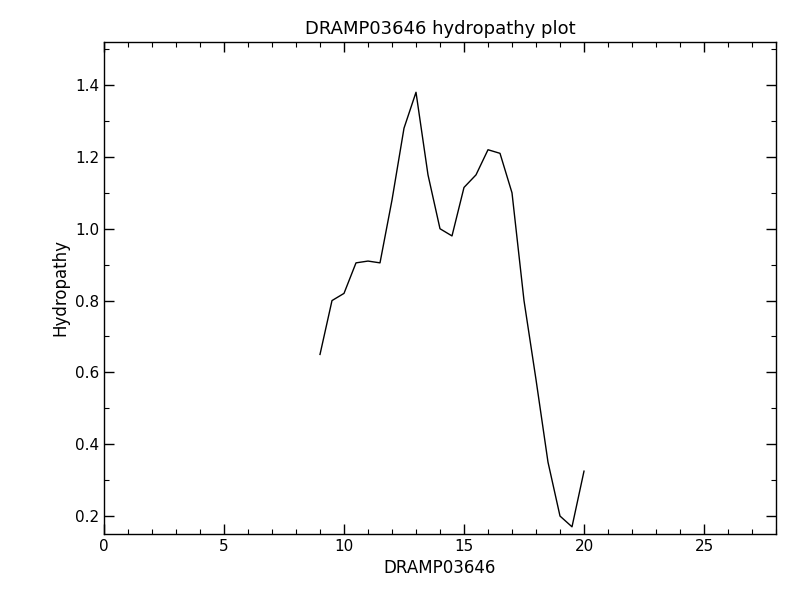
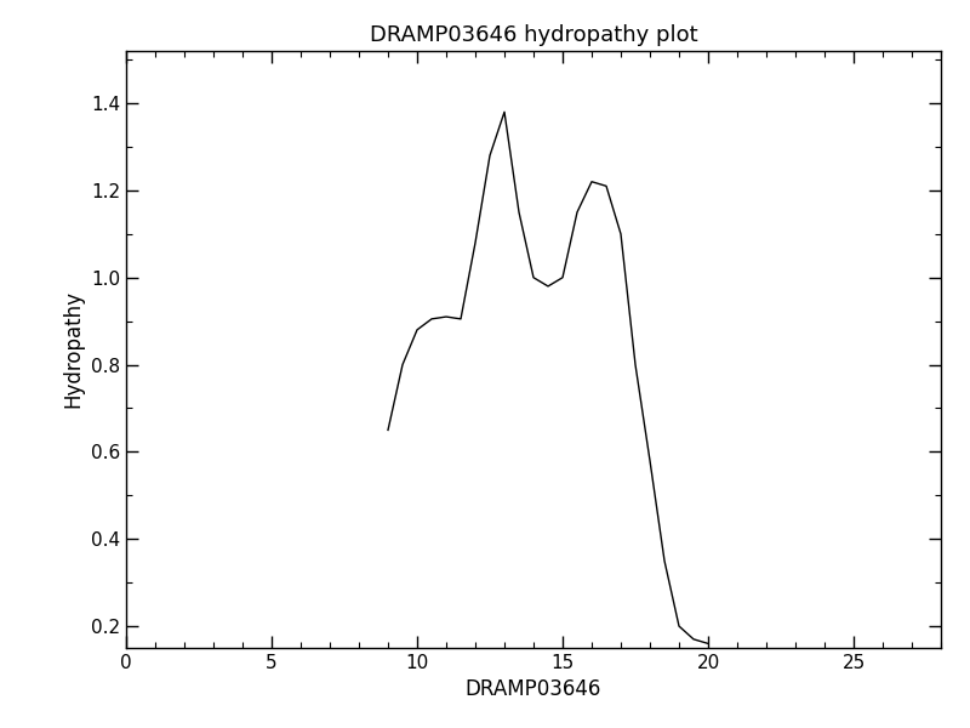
10: 0.820 -> 0.880
15: 1.115 -> 1.000
20: 0.325 -> 0.160
